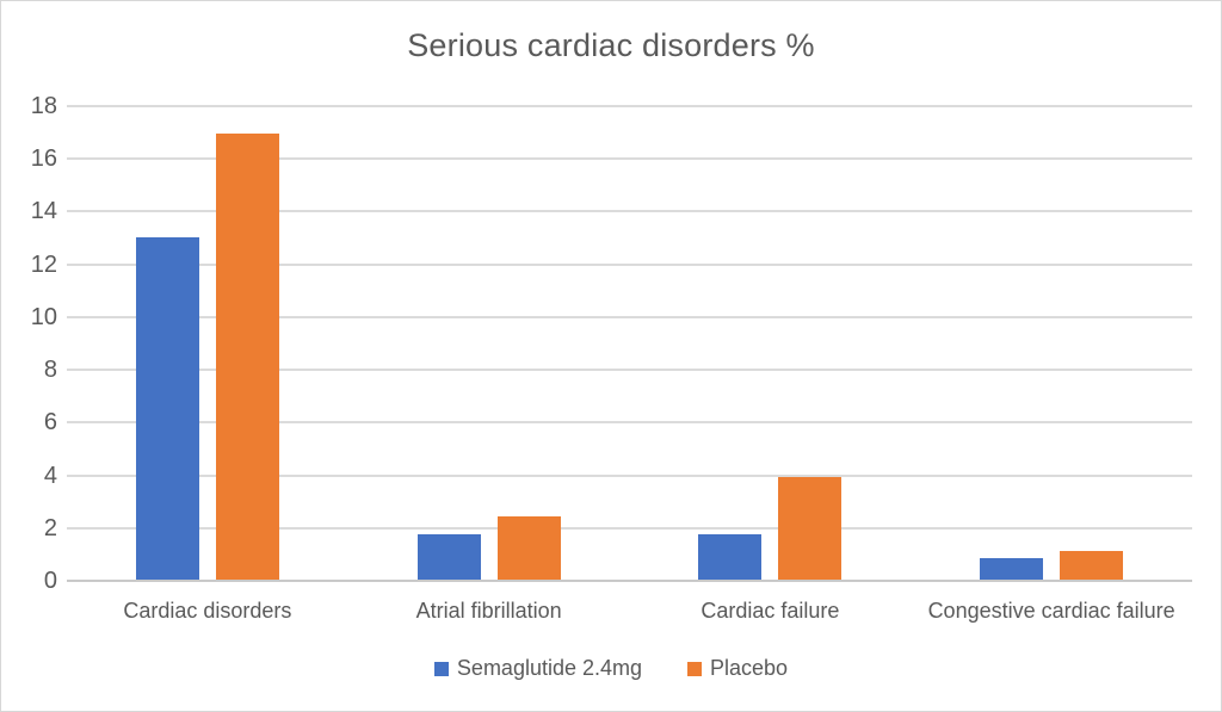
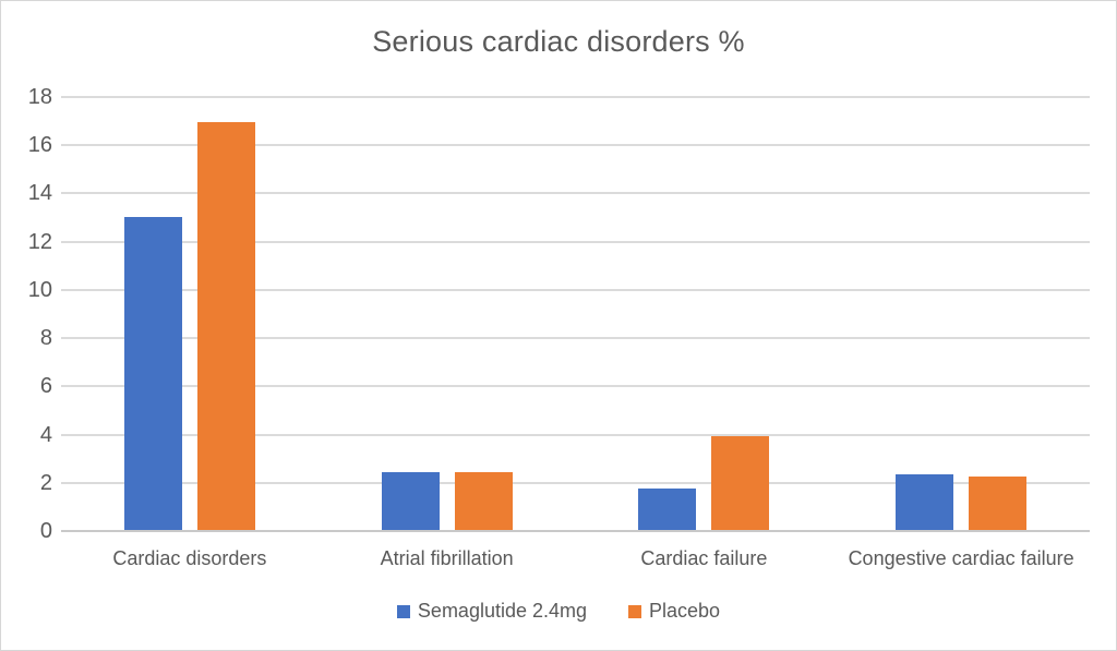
Semaglutide 2.4mg/Atrial fibrillation: 1.7 -> 2.4
Semaglutide 2.4mg/Congestive cardiac failure: 0.8 -> 2.3
Placebo/Congestive cardiac failure: 1.1 -> 2.2
